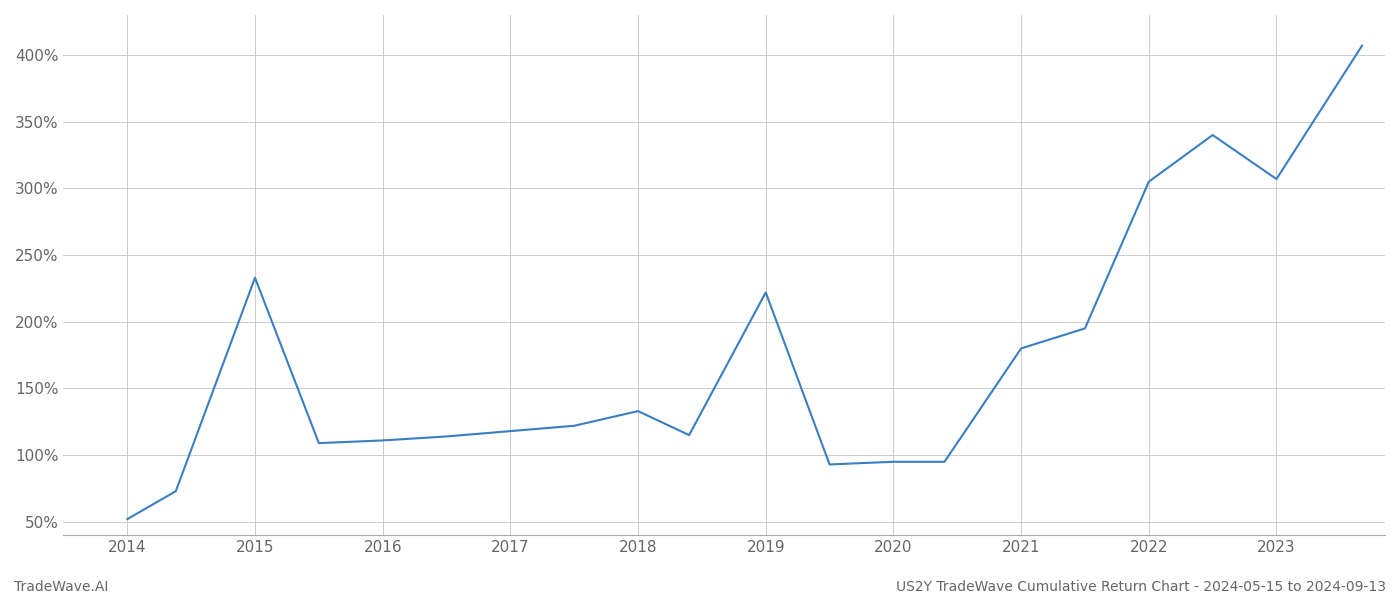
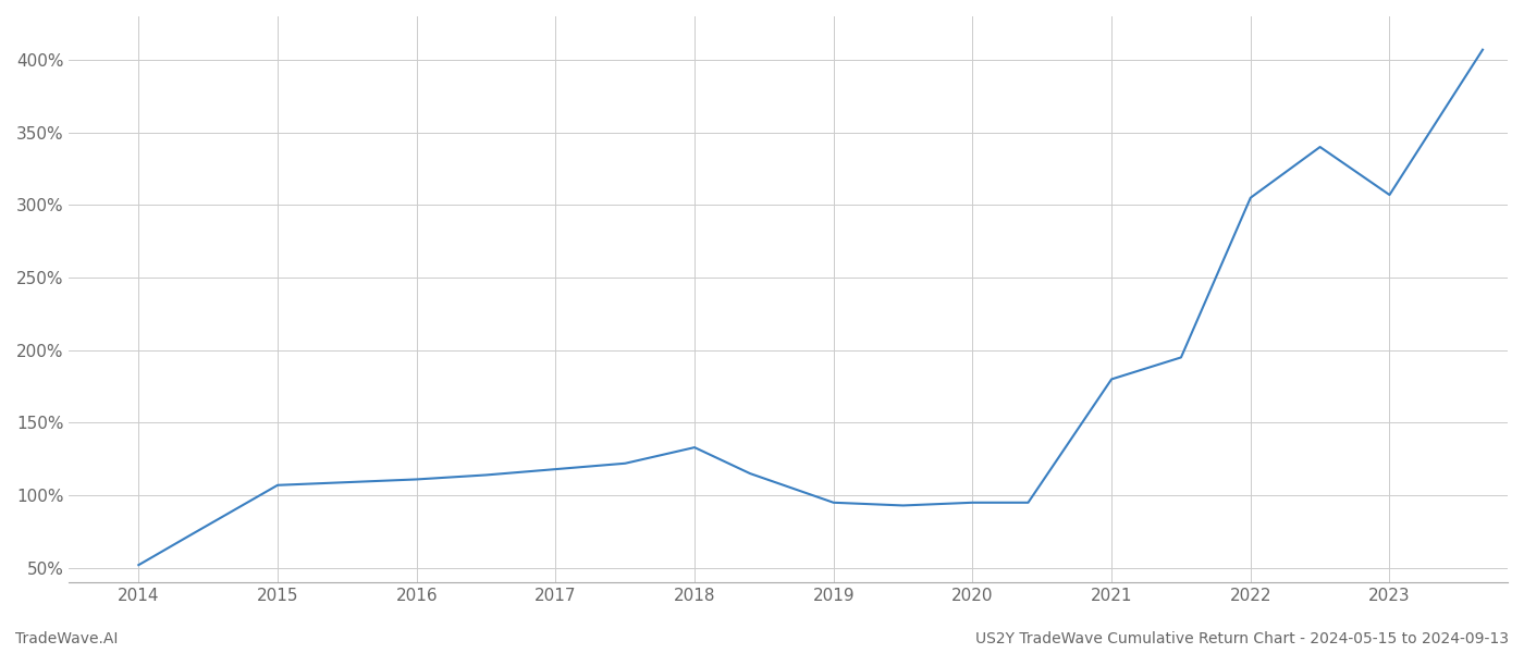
2015: 233% -> 107%
2019: 222% -> 95%
